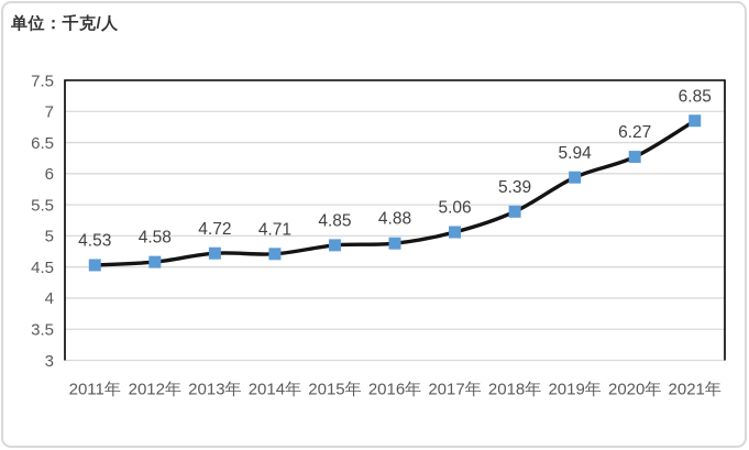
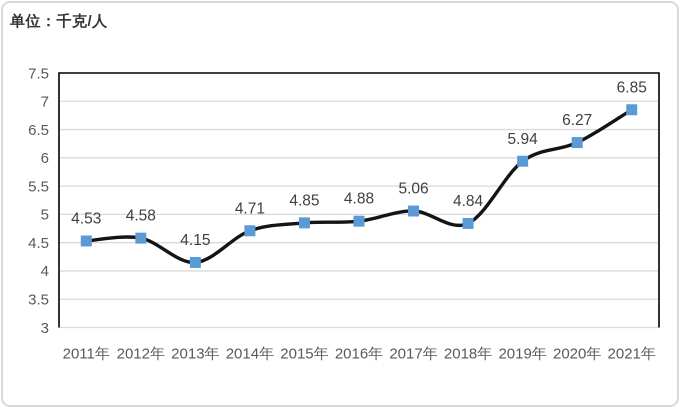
2013年: 4.72 -> 4.15
2018年: 5.39 -> 4.84
